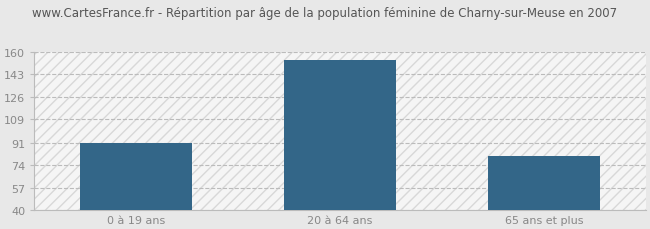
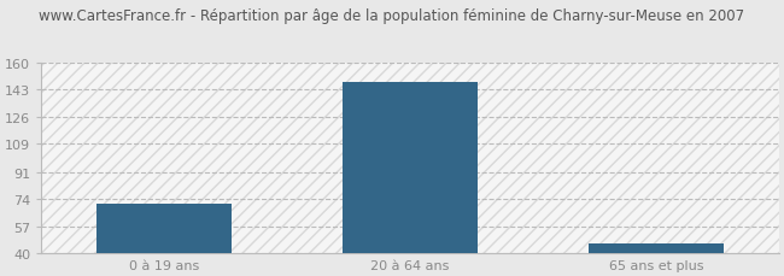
0 à 19 ans: 91 -> 71
20 à 64 ans: 154 -> 148
65 ans et plus: 81 -> 46
